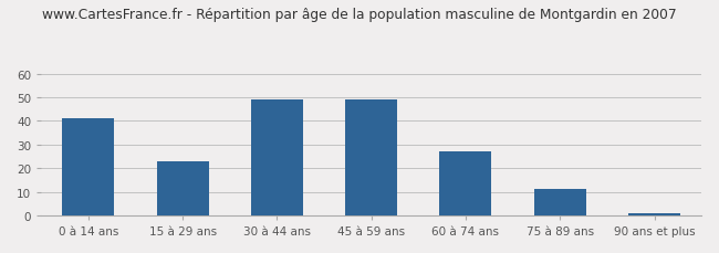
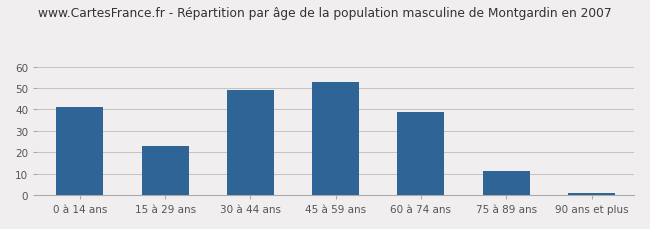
45 à 59 ans: 49 -> 53
60 à 74 ans: 27 -> 39
